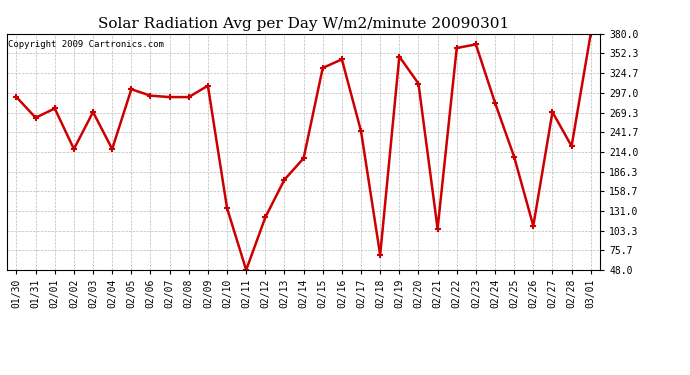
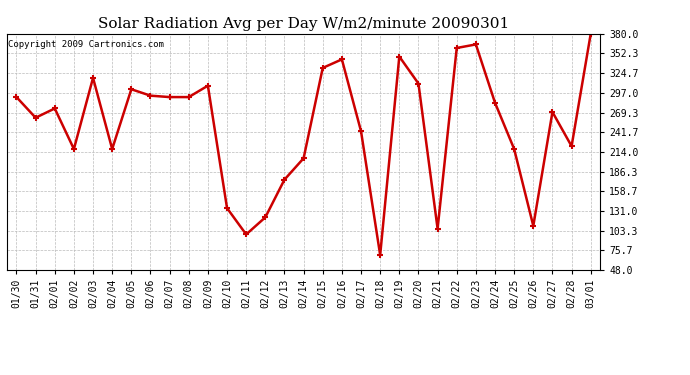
02/03: 270 -> 318
02/11: 48 -> 98
02/25: 207 -> 218
